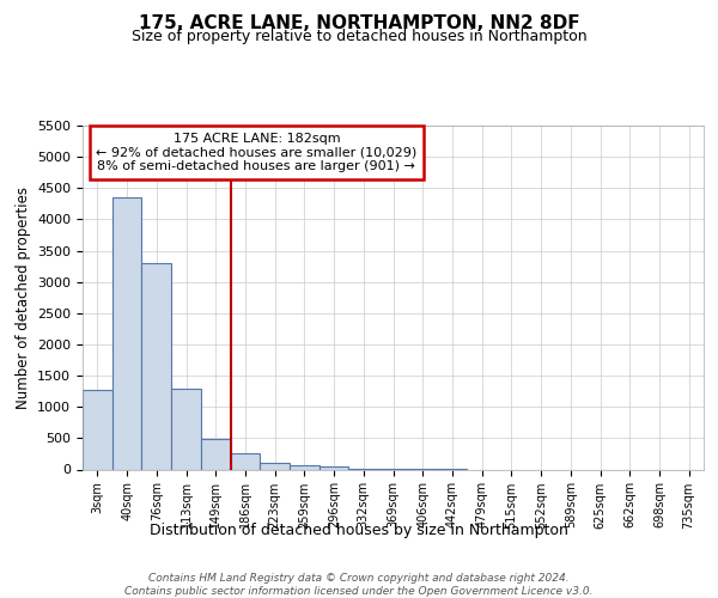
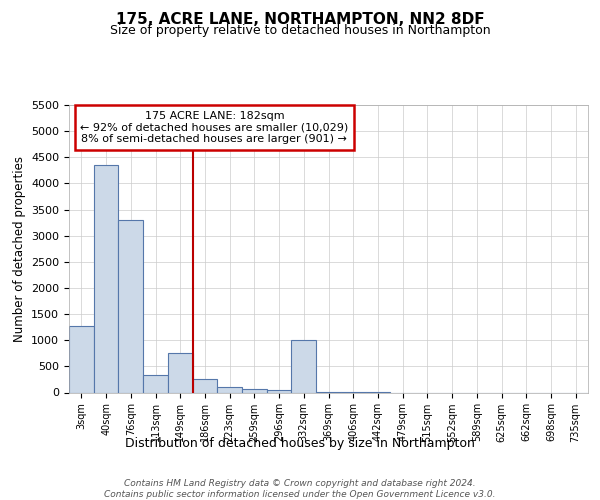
113sqm: 1300 -> 340
149sqm: 490 -> 760
332sqm: 10 -> 1000
